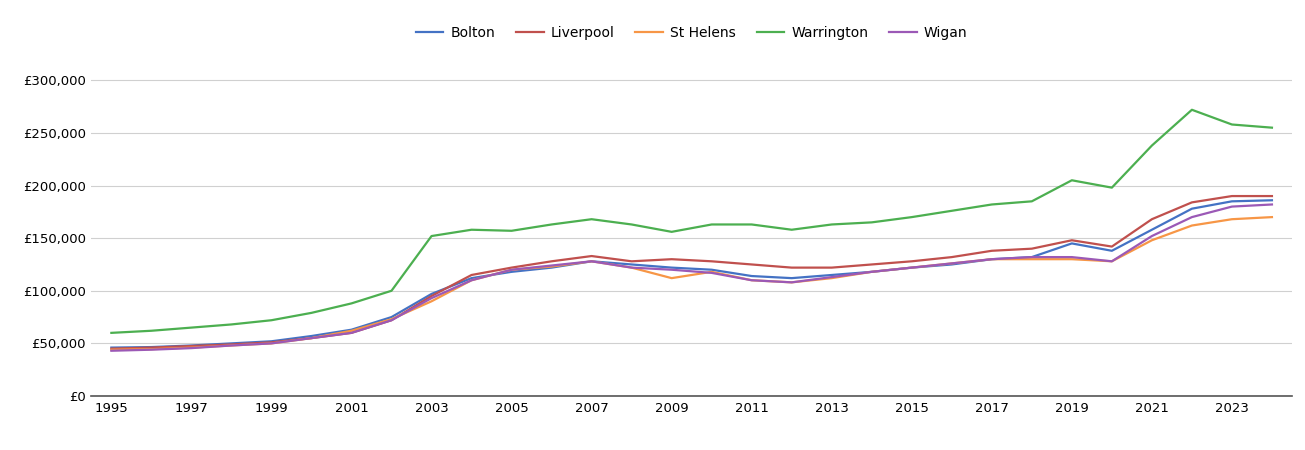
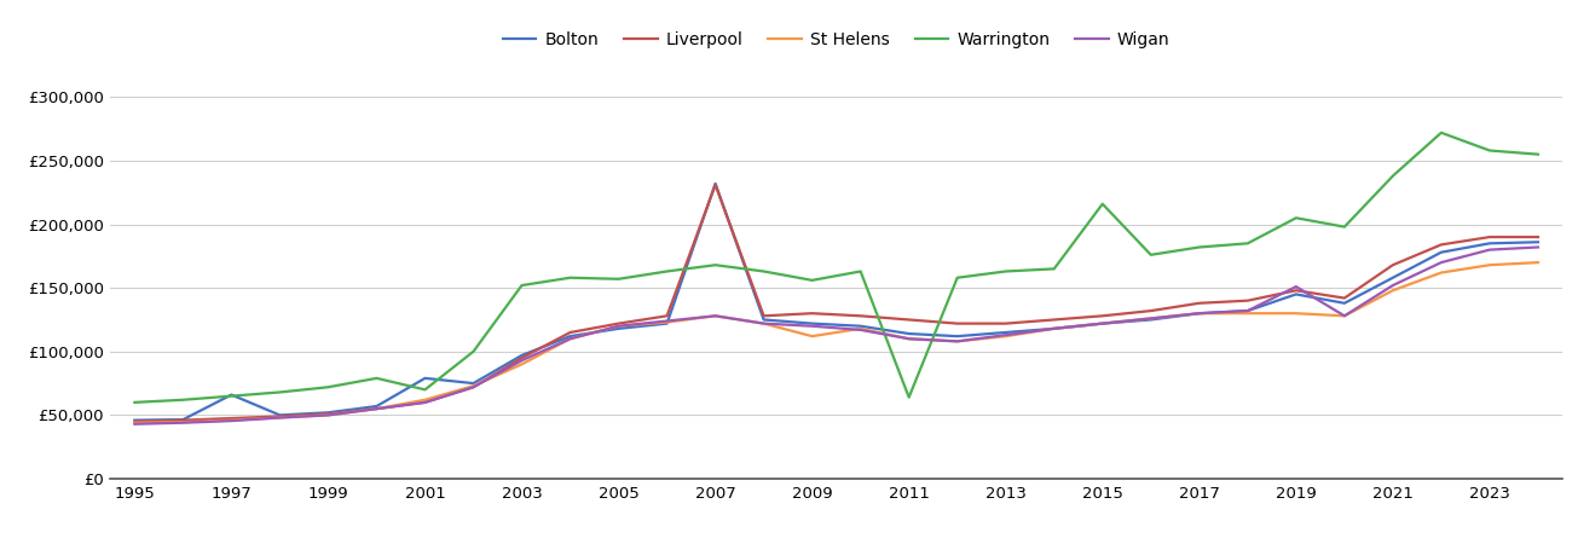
Bolton/1997: £48,000 -> £66,000
Bolton/2001: £63,000 -> £79,000
Warrington/2001: £88,000 -> £70,000
Bolton/2007: £128,000 -> £232,000
Liverpool/2007: £133,000 -> £231,000
Warrington/2011: £163,000 -> £64,000
Warrington/2015: £170,000 -> £216,000
Wigan/2019: £132,000 -> £151,000
